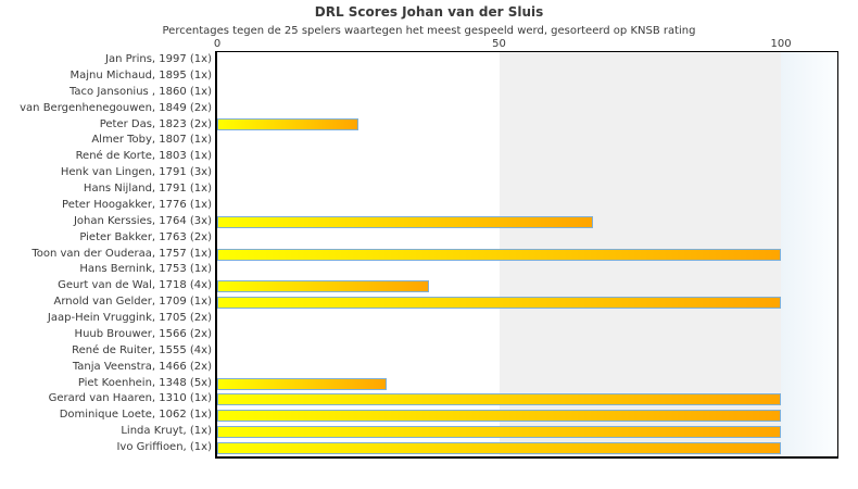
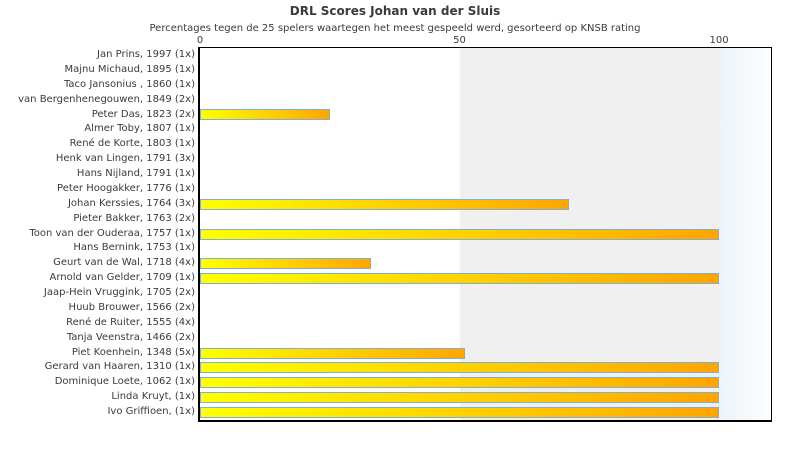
Johan Kerssies, 1764 (3x): 67 -> 71
Geurt van de Wal, 1718 (4x): 38 -> 33
Piet Koenhein, 1348 (5x): 30 -> 51
